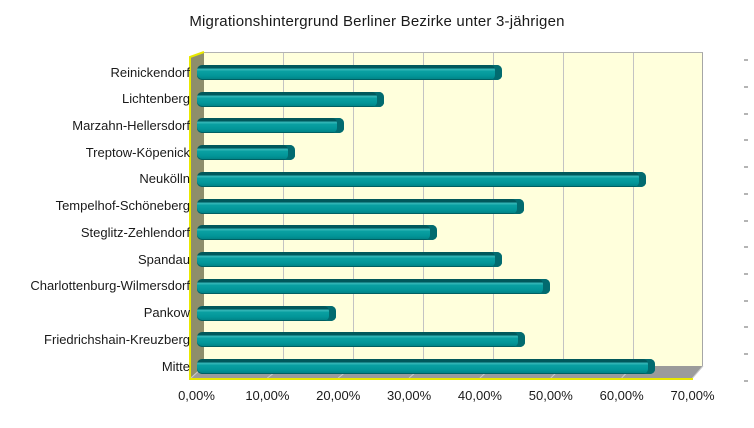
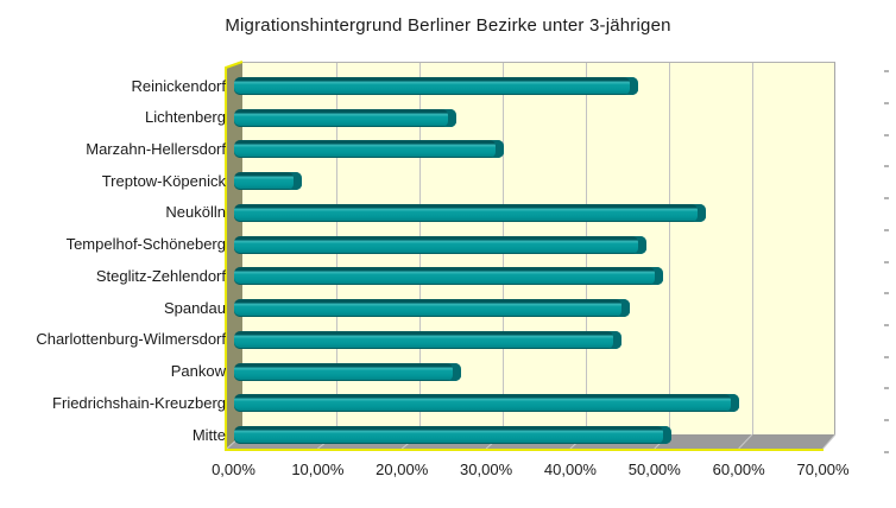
Reinickendorf: 43% -> 48%
Marzahn-Hellersdorf: 21% -> 32%
Treptow-Köpenick: 14% -> 8%
Neukölln: 63% -> 56%
Tempelhof-Schöneberg: 46% -> 49%
Steglitz-Zehlendorf: 34% -> 51%
Spandau: 43% -> 47%
Charlottenburg-Wilmersdorf: 50% -> 46%
Pankow: 20% -> 27%
Friedrichshain-Kreuzberg: 46% -> 60%
Mitte: 65% -> 52%
